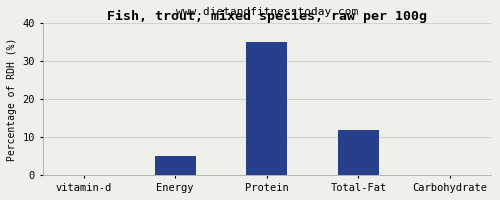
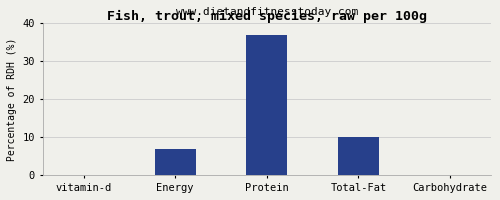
Energy: 5 -> 7
Protein: 35 -> 37
Total-Fat: 12 -> 10
